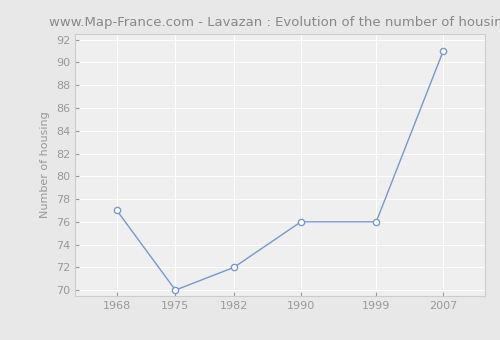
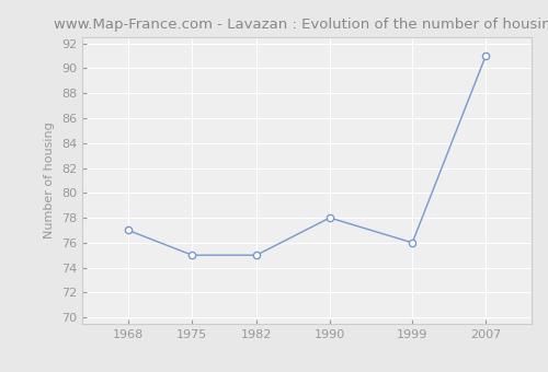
1975: 70 -> 75
1982: 72 -> 75
1990: 76 -> 78
